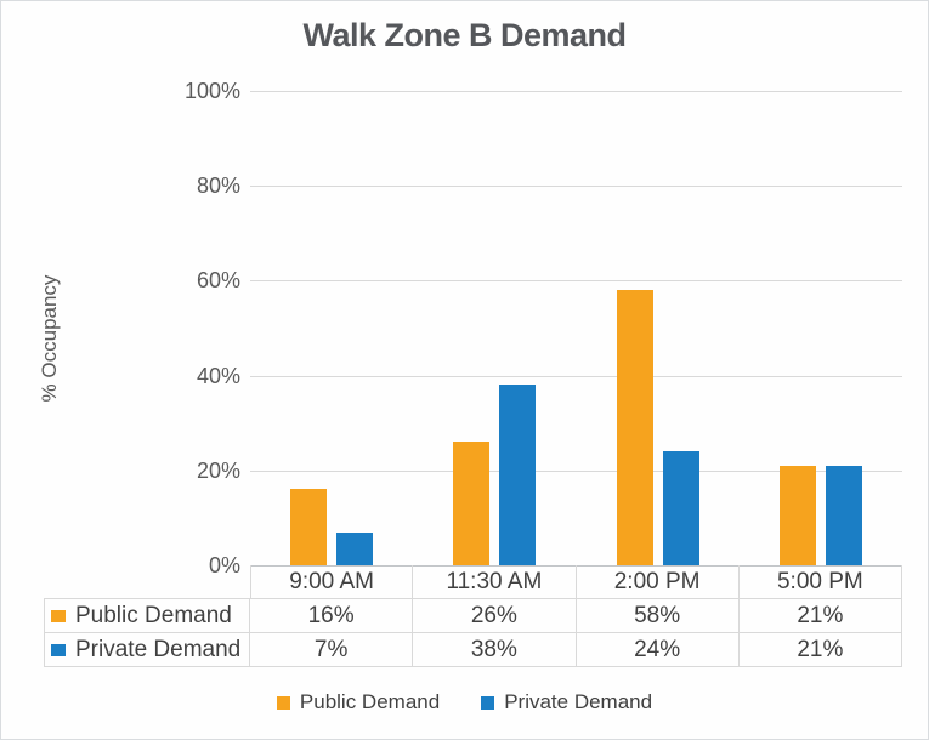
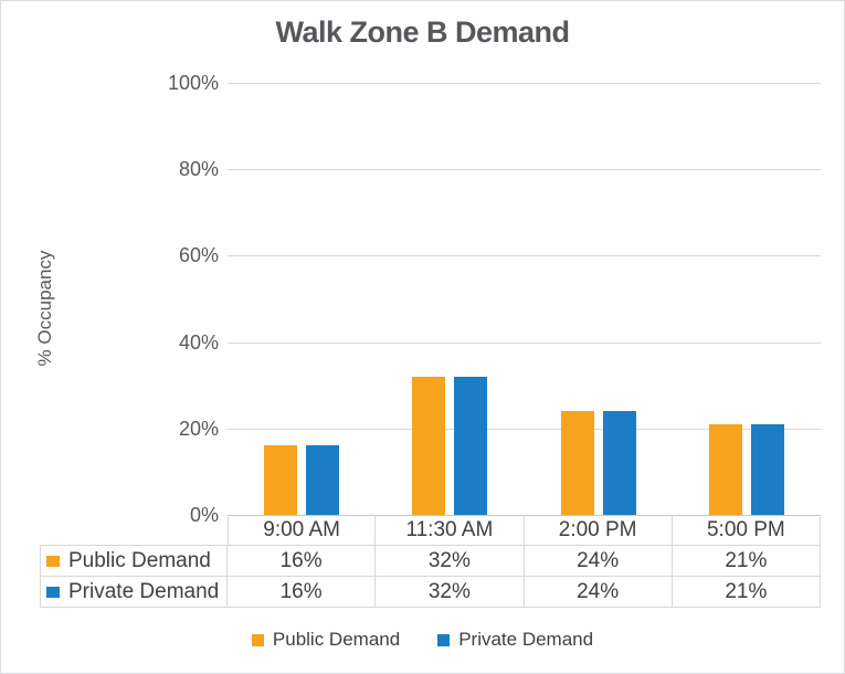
Private Demand/9:00 AM: 7% -> 16%
Public Demand/11:30 AM: 26% -> 32%
Private Demand/11:30 AM: 38% -> 32%
Public Demand/2:00 PM: 58% -> 24%
